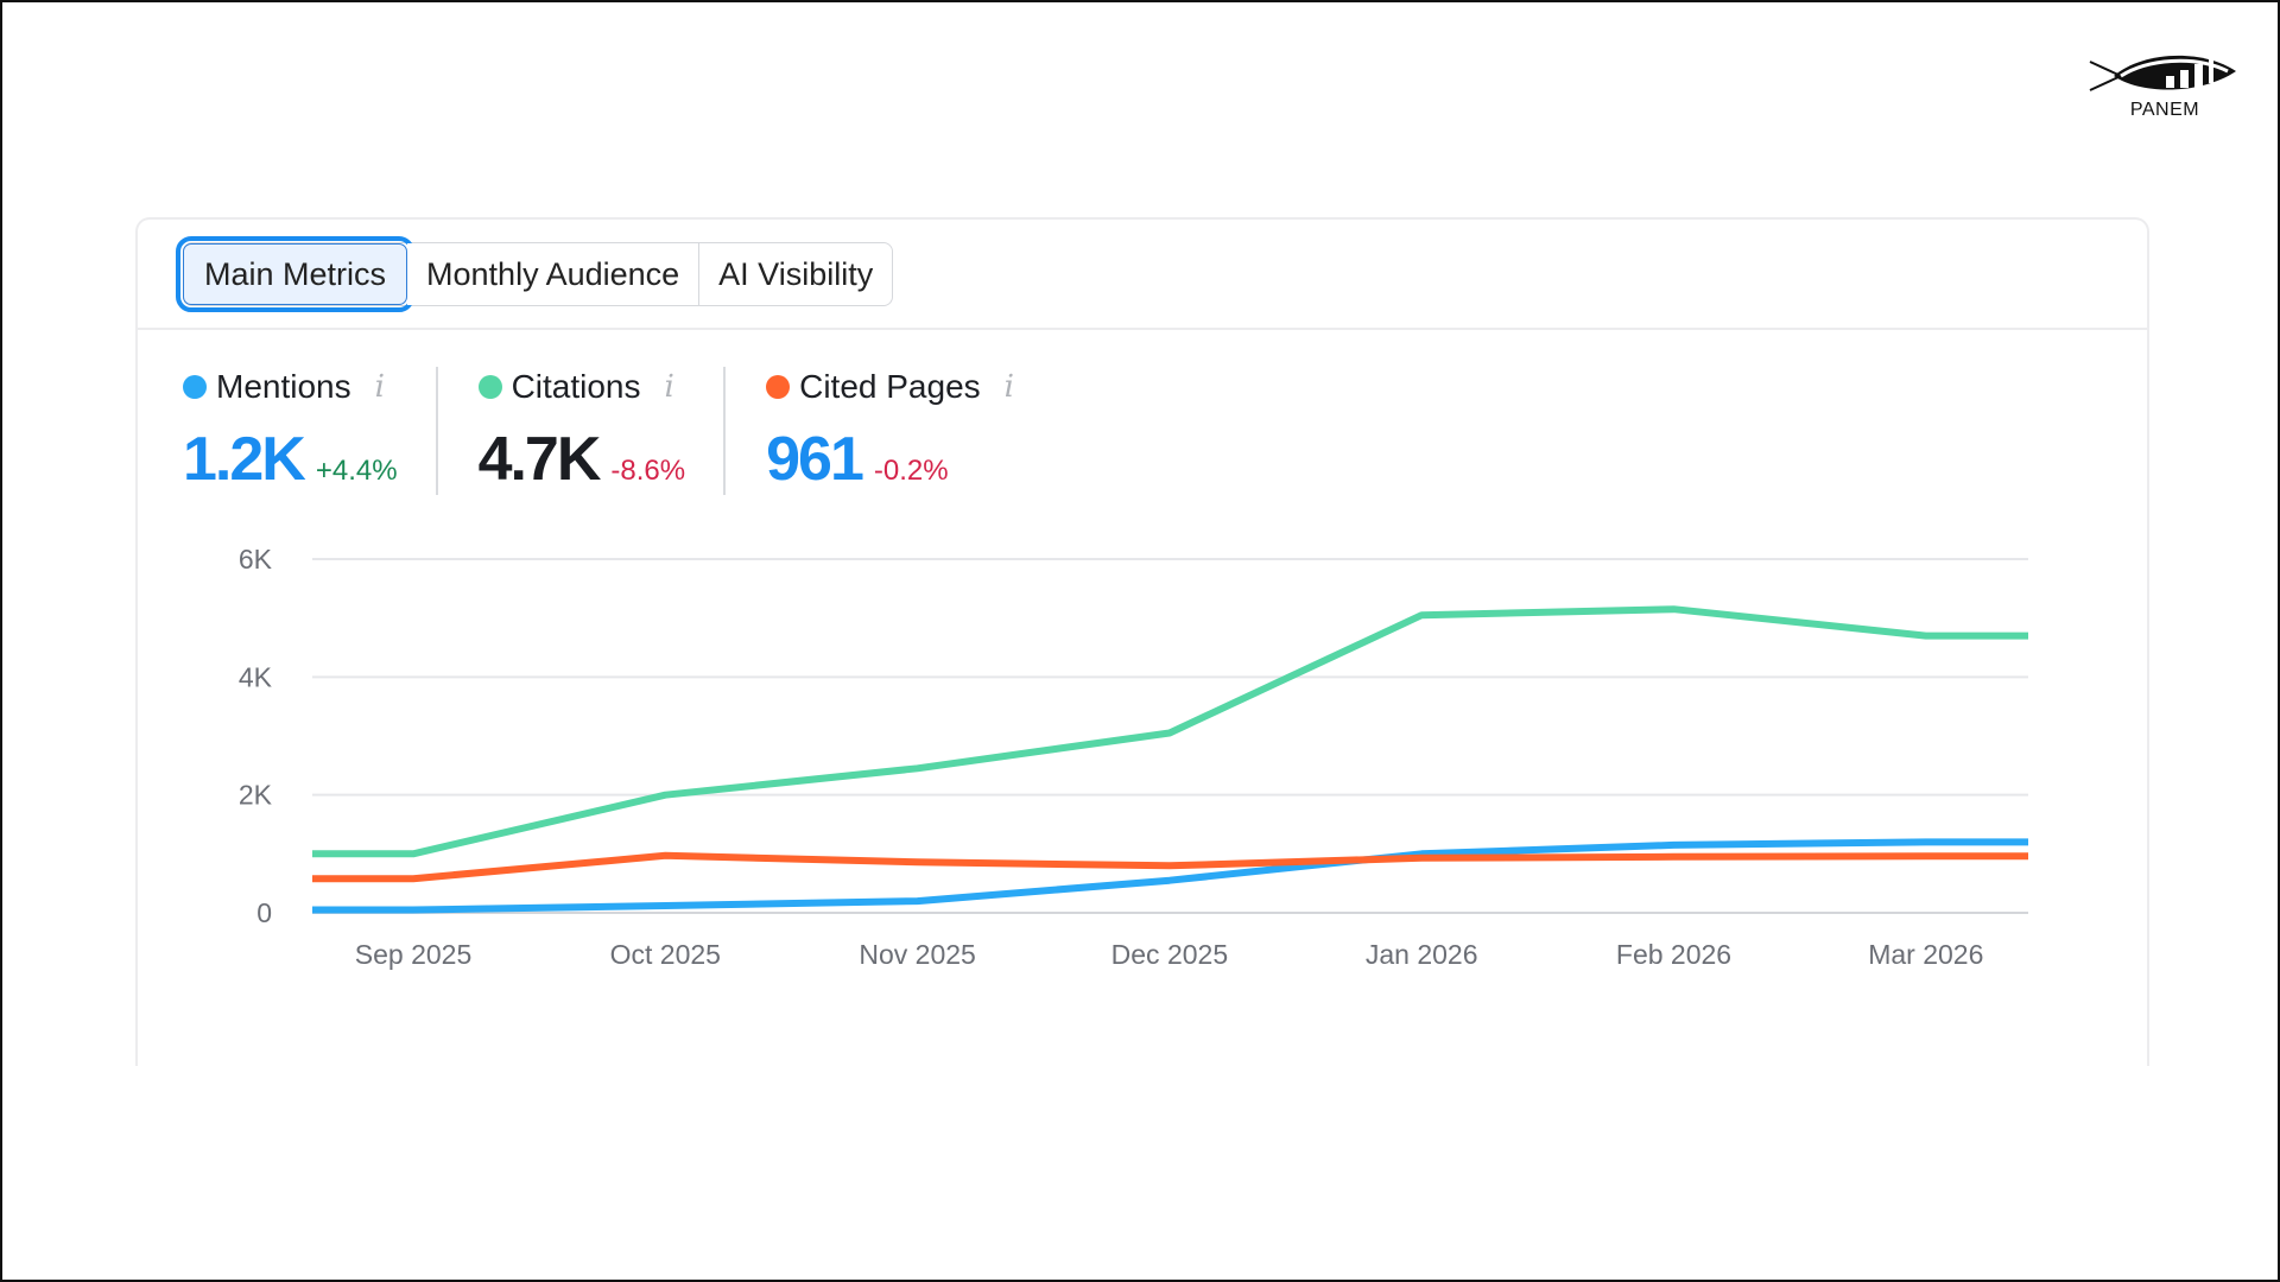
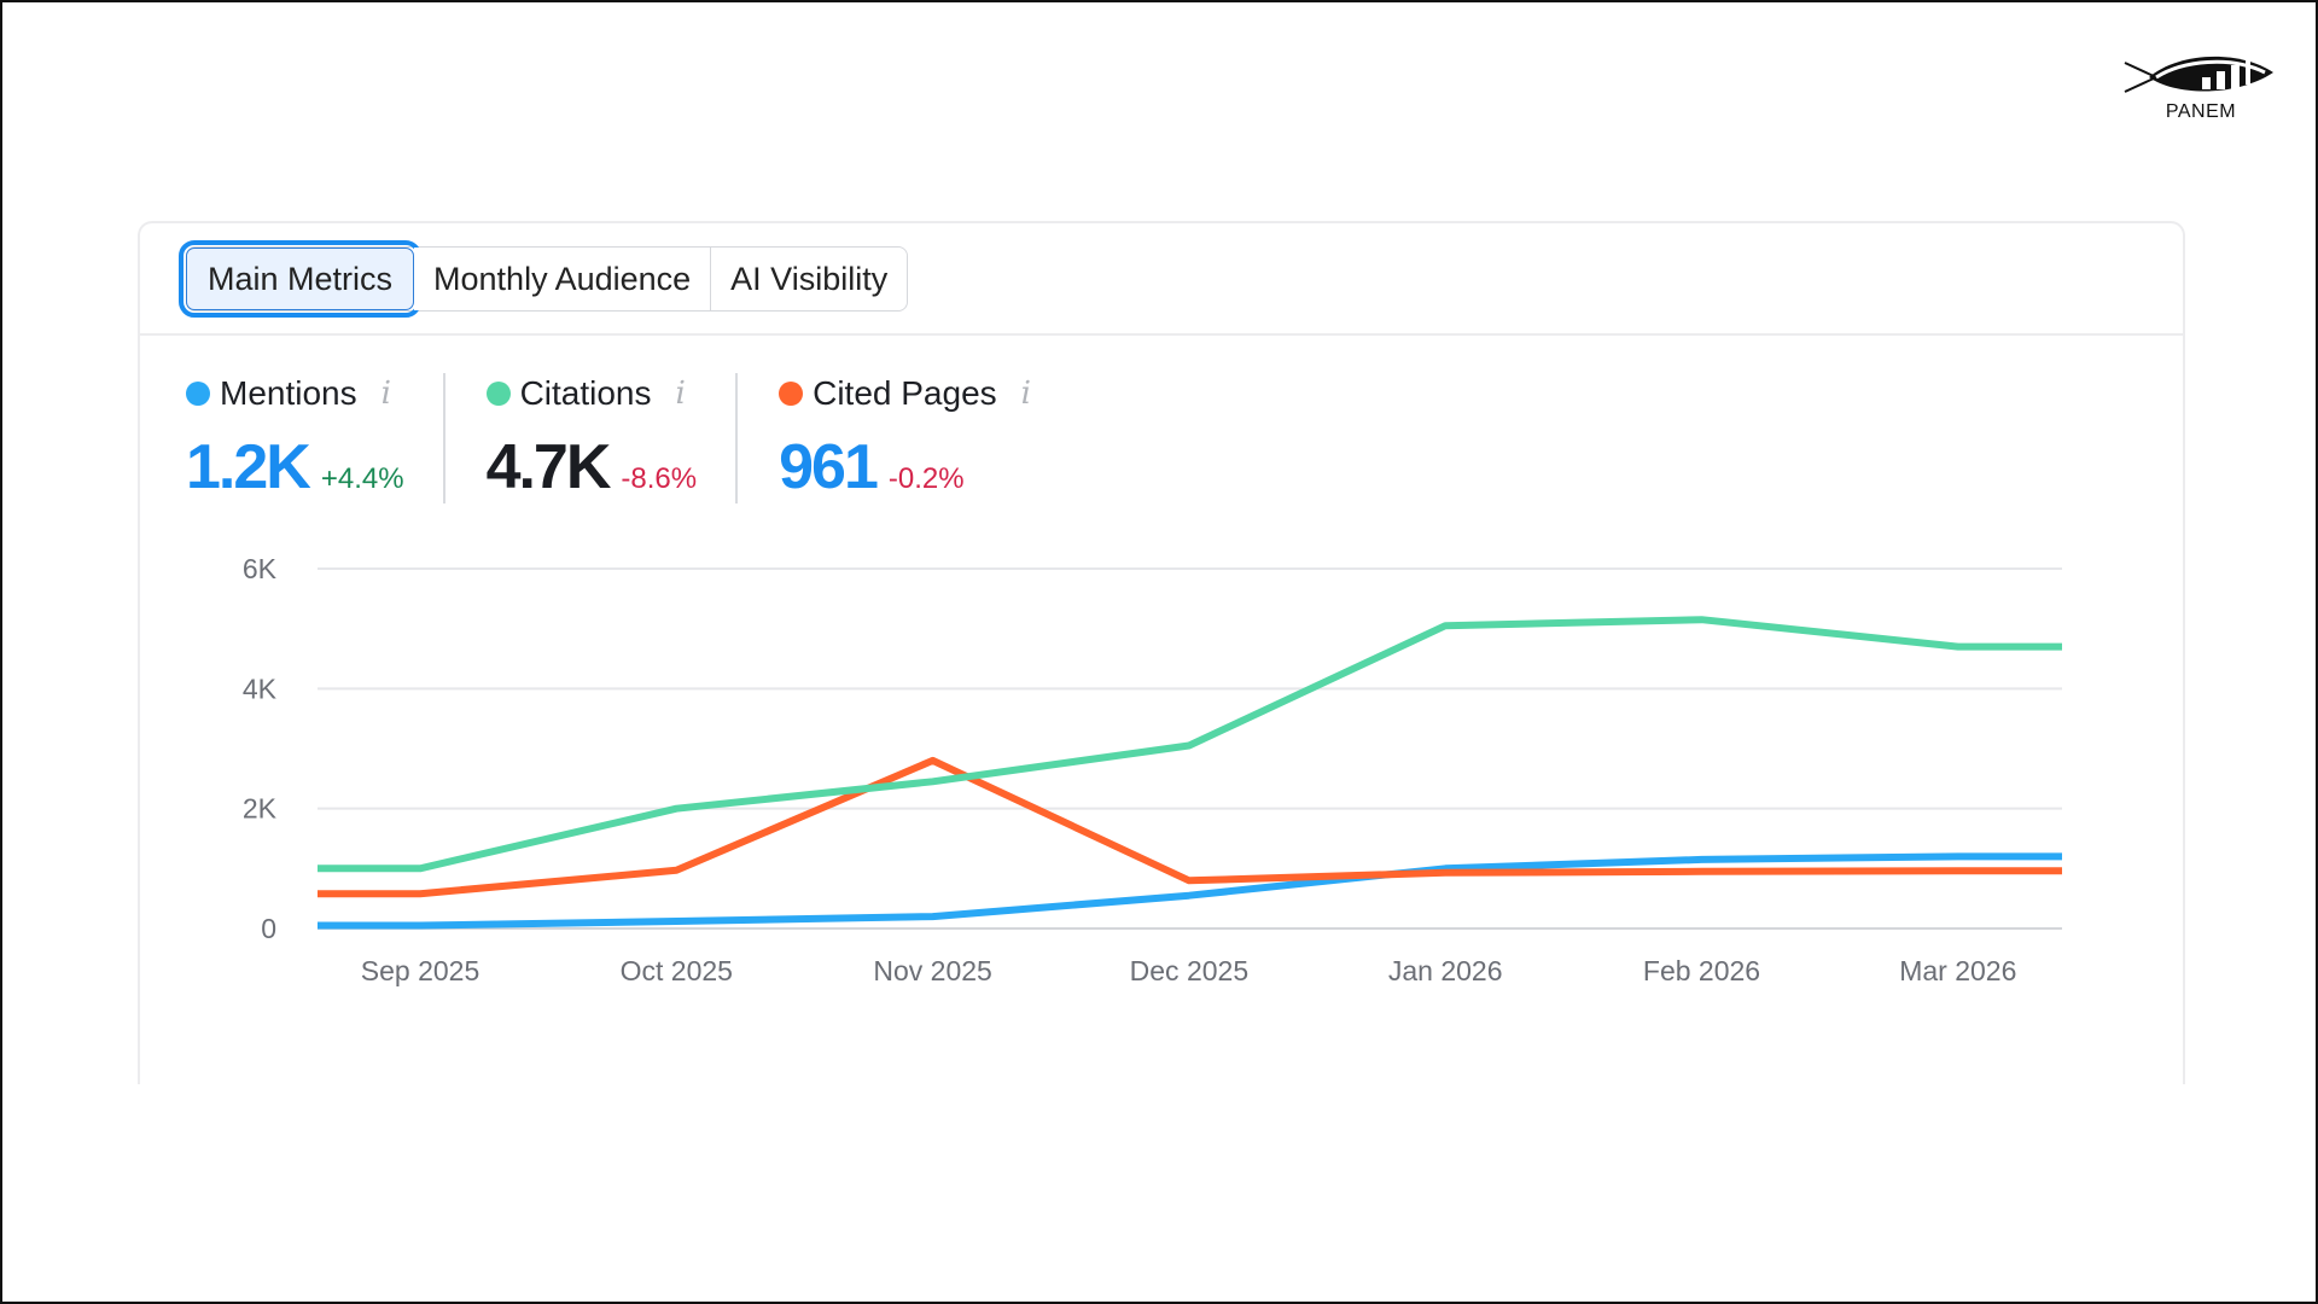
Cited Pages/Nov 2025: 0.9K -> 2.8K
